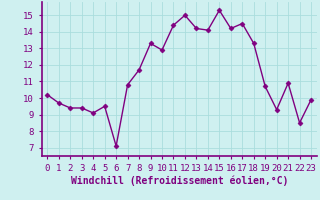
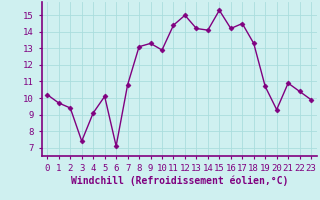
3: 9.4 -> 7.4
5: 9.5 -> 10.1
8: 11.7 -> 13.1
22: 8.5 -> 10.4
